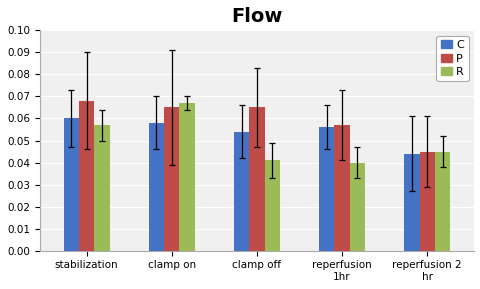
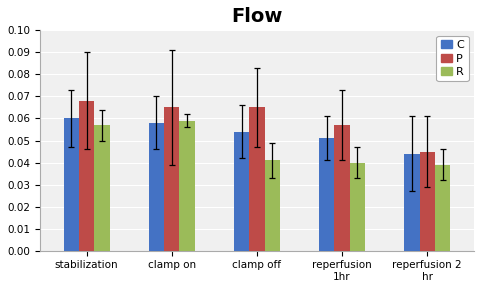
R/clamp on: 0.067 -> 0.059
C/reperfusion 1hr: 0.056 -> 0.051
R/reperfusion 2 hr: 0.045 -> 0.039
